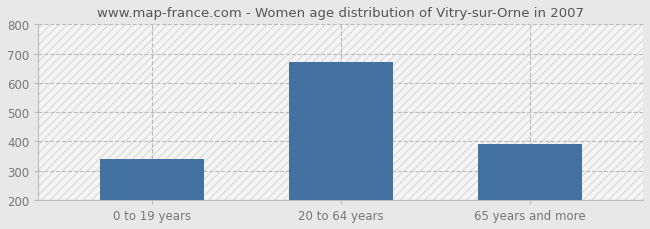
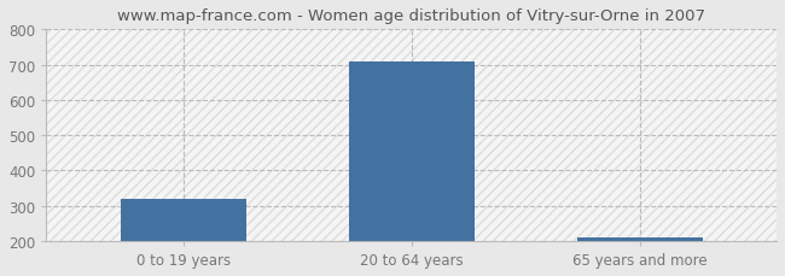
0 to 19 years: 340 -> 320
20 to 64 years: 670 -> 710
65 years and more: 390 -> 210
